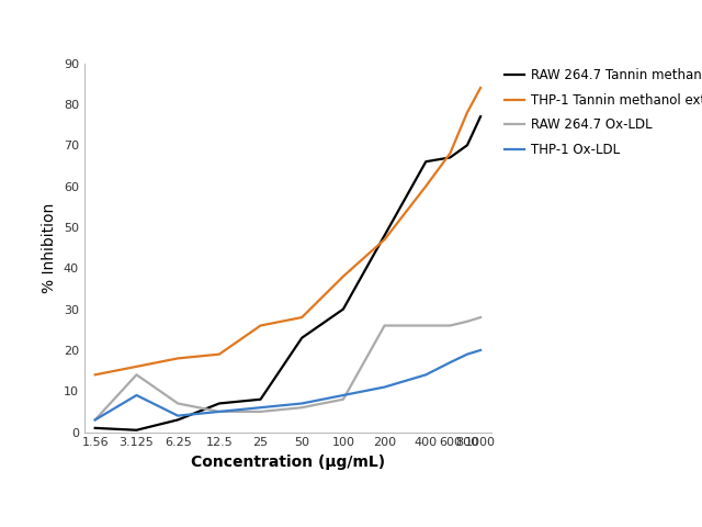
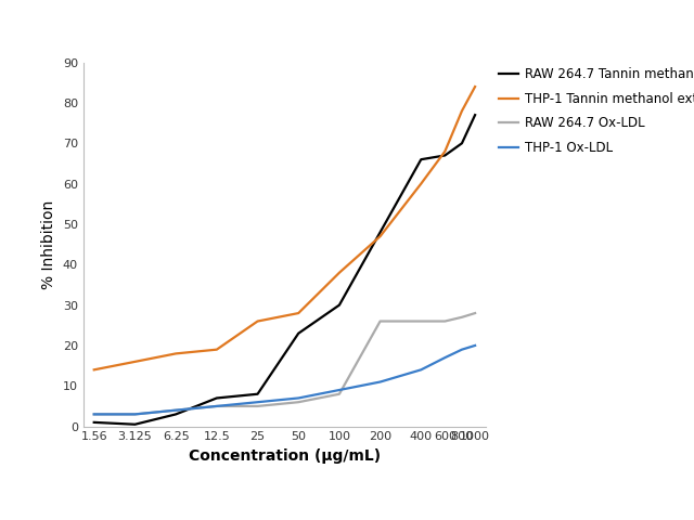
RAW 264.7 Ox-LDL/3.125: 14 -> 3
THP-1 Ox-LDL/3.125: 9 -> 3
RAW 264.7 Ox-LDL/6.25: 7 -> 4
